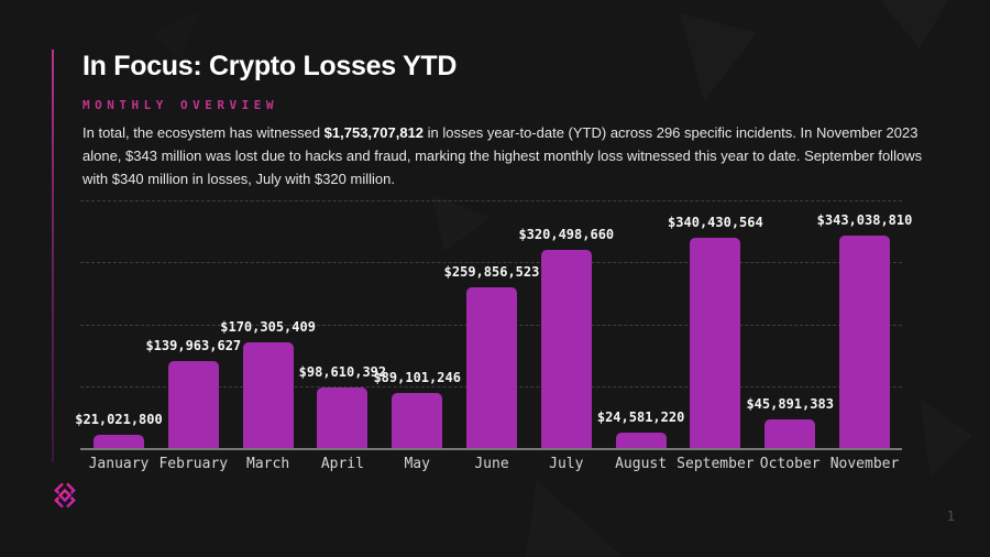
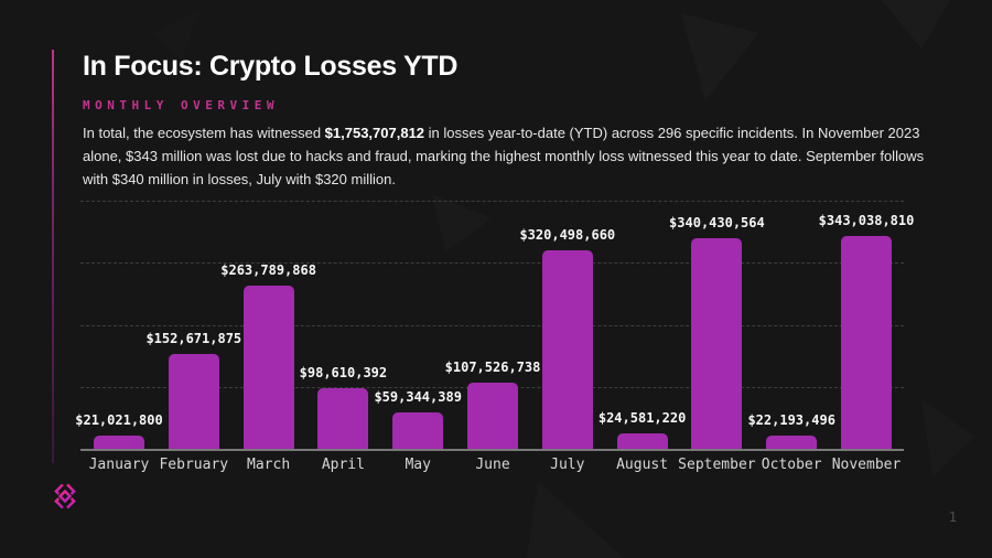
February: $139,963,627 -> $152,671,875
March: $170,305,409 -> $263,789,868
May: $89,101,246 -> $59,344,389
June: $259,856,523 -> $107,526,738
October: $45,891,383 -> $22,193,496
